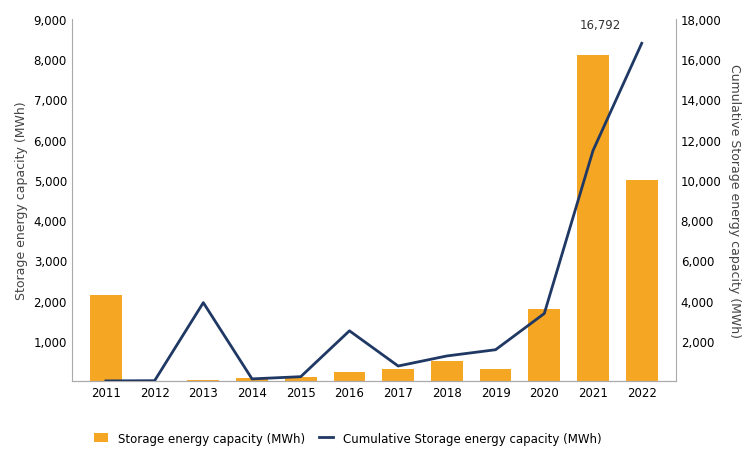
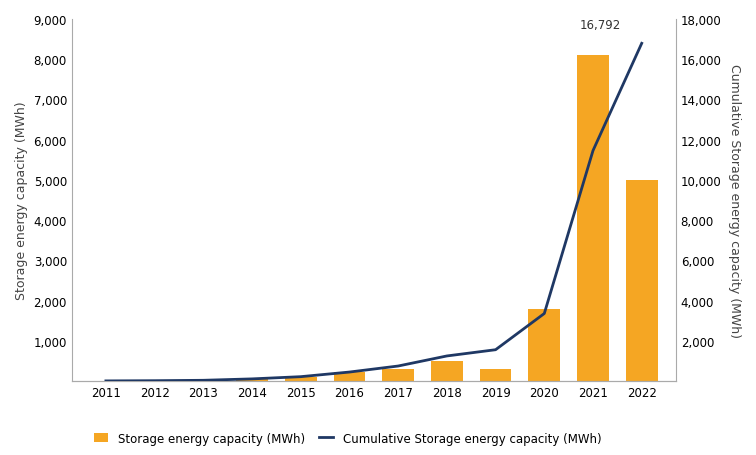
Storage energy capacity (MWh)/2011: 2,150 -> 10
Cumulative Storage energy capacity (MWh)/2013: 3,900 -> 40
Cumulative Storage energy capacity (MWh)/2016: 2,500 -> 450
